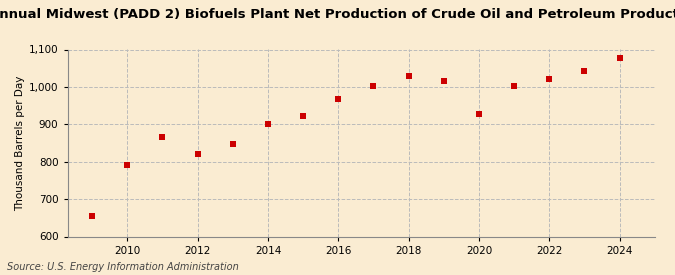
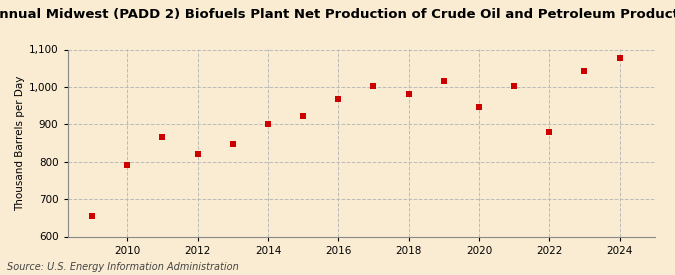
2018: 1,030 -> 980
2020: 927 -> 945
2022: 1,020 -> 880
